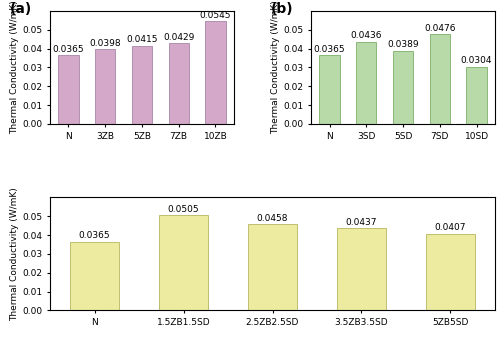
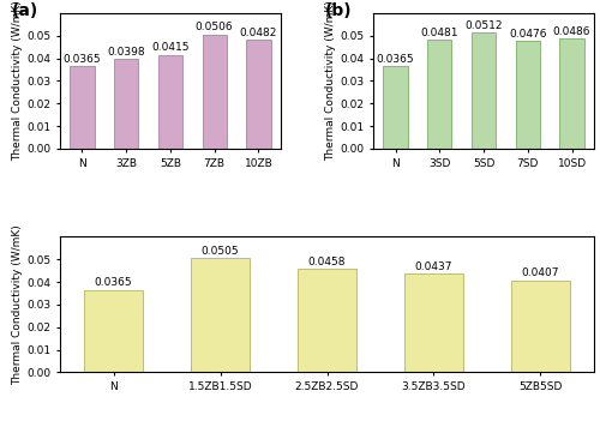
7ZB: 0.0429 -> 0.0506
10ZB: 0.0545 -> 0.0482
3SD: 0.0436 -> 0.0481
5SD: 0.0389 -> 0.0512
10SD: 0.0304 -> 0.0486
